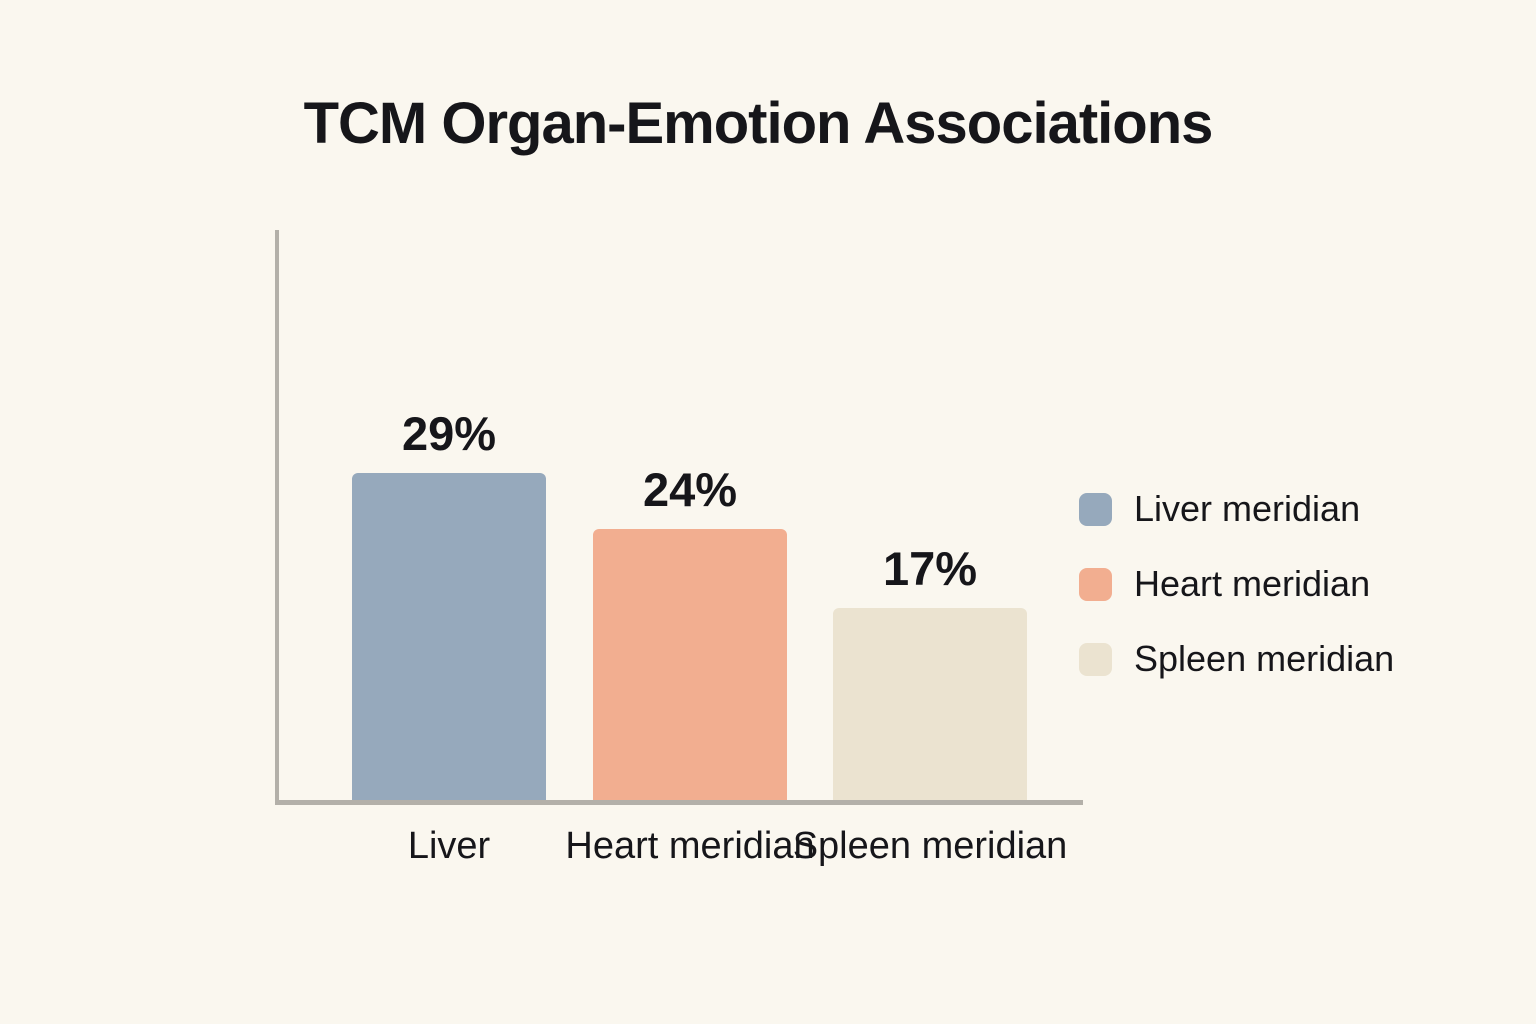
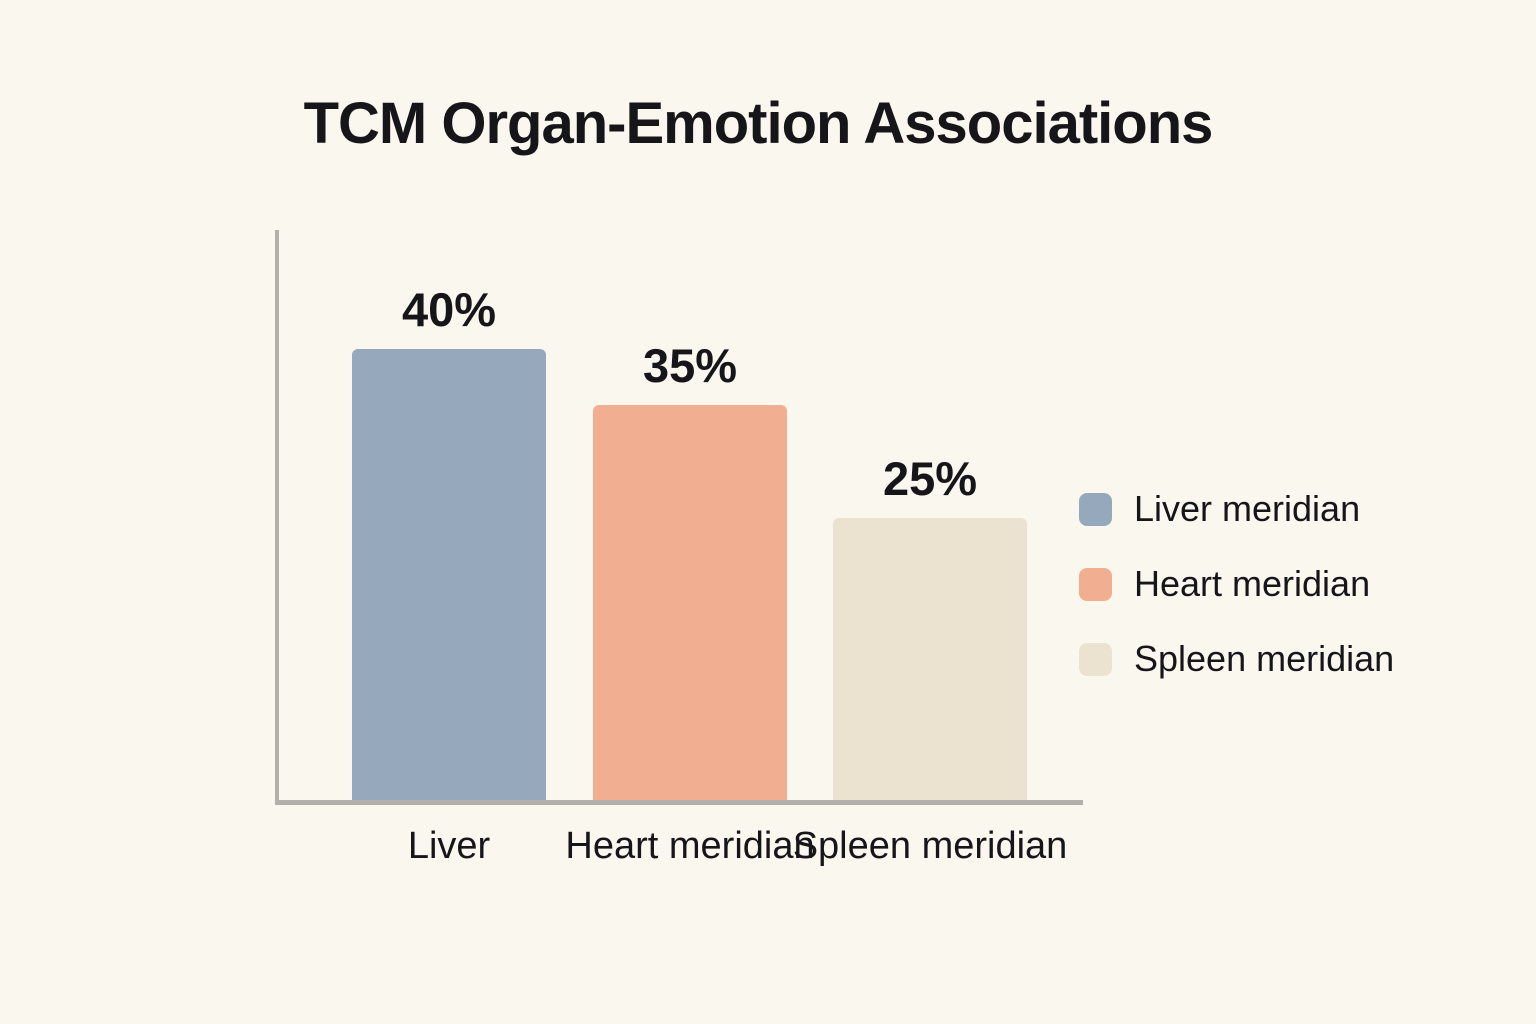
Liver: 29% -> 40%
Heart meridian: 24% -> 35%
Spleen meridian: 17% -> 25%
